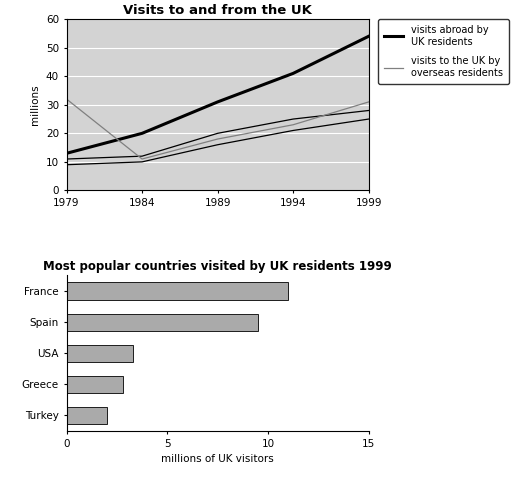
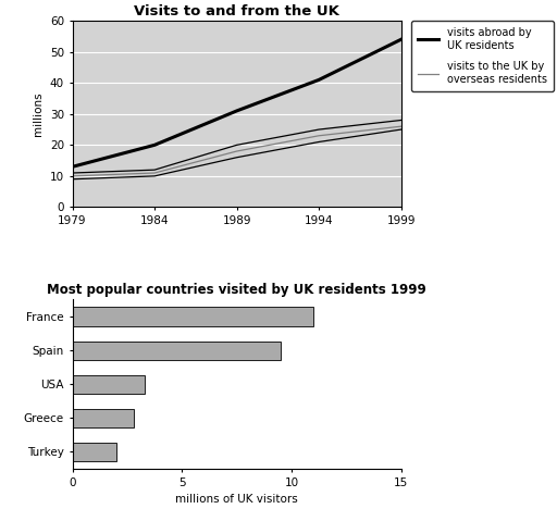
Visits to and from the UK/visits to the UK by overseas residents/1979: 32 -> 10
Visits to and from the UK/visits to the UK by overseas residents/1999: 31 -> 26
